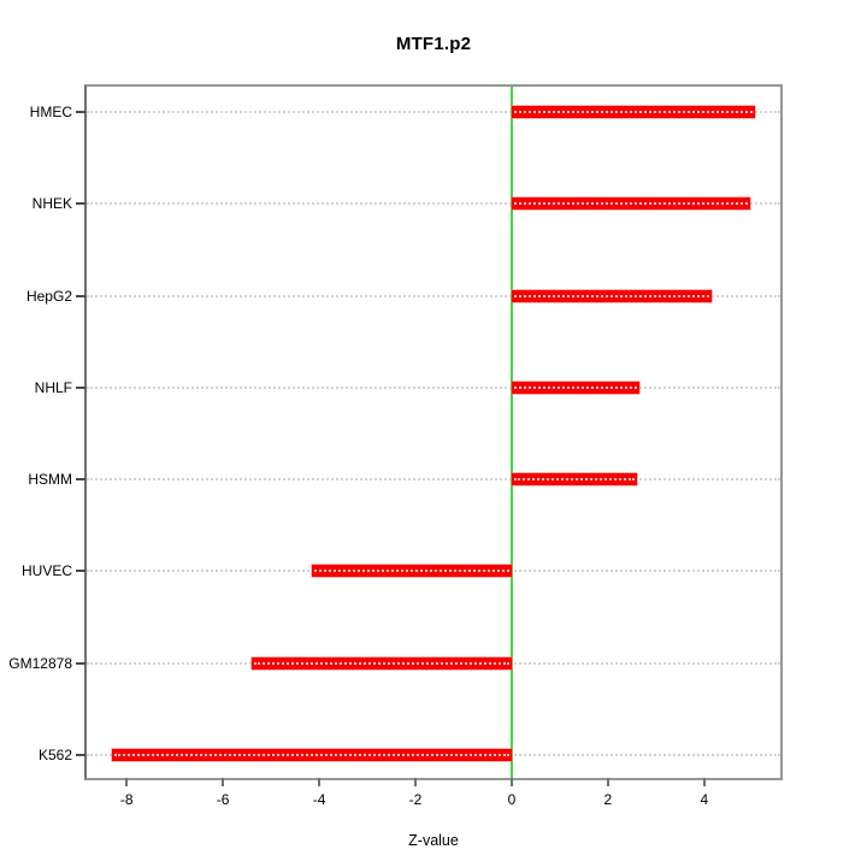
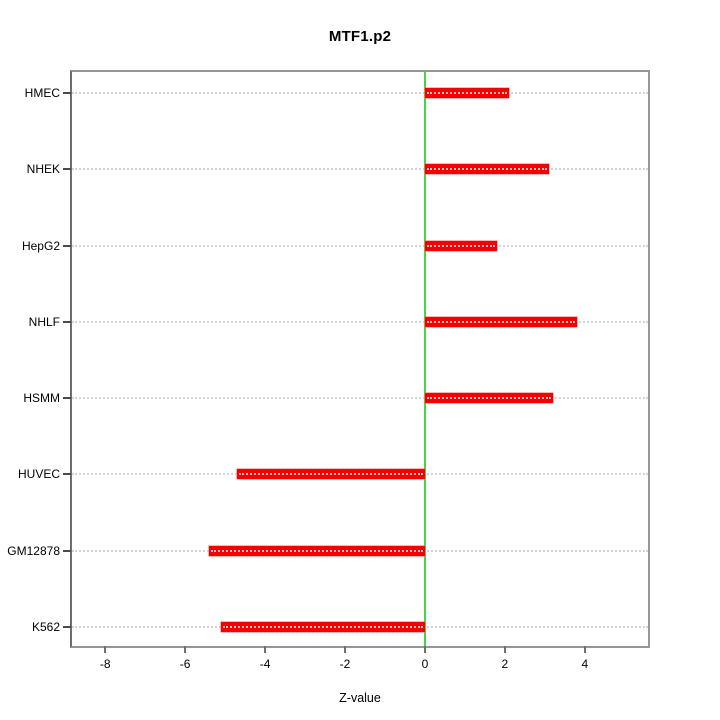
HMEC: 5.0 -> 2.1
NHEK: 5.0 -> 3.1
HepG2: 4.2 -> 1.8
NHLF: 2.6 -> 3.8
HSMM: 2.6 -> 3.2
HUVEC: -4.2 -> -4.7
K562: -8.3 -> -5.1
